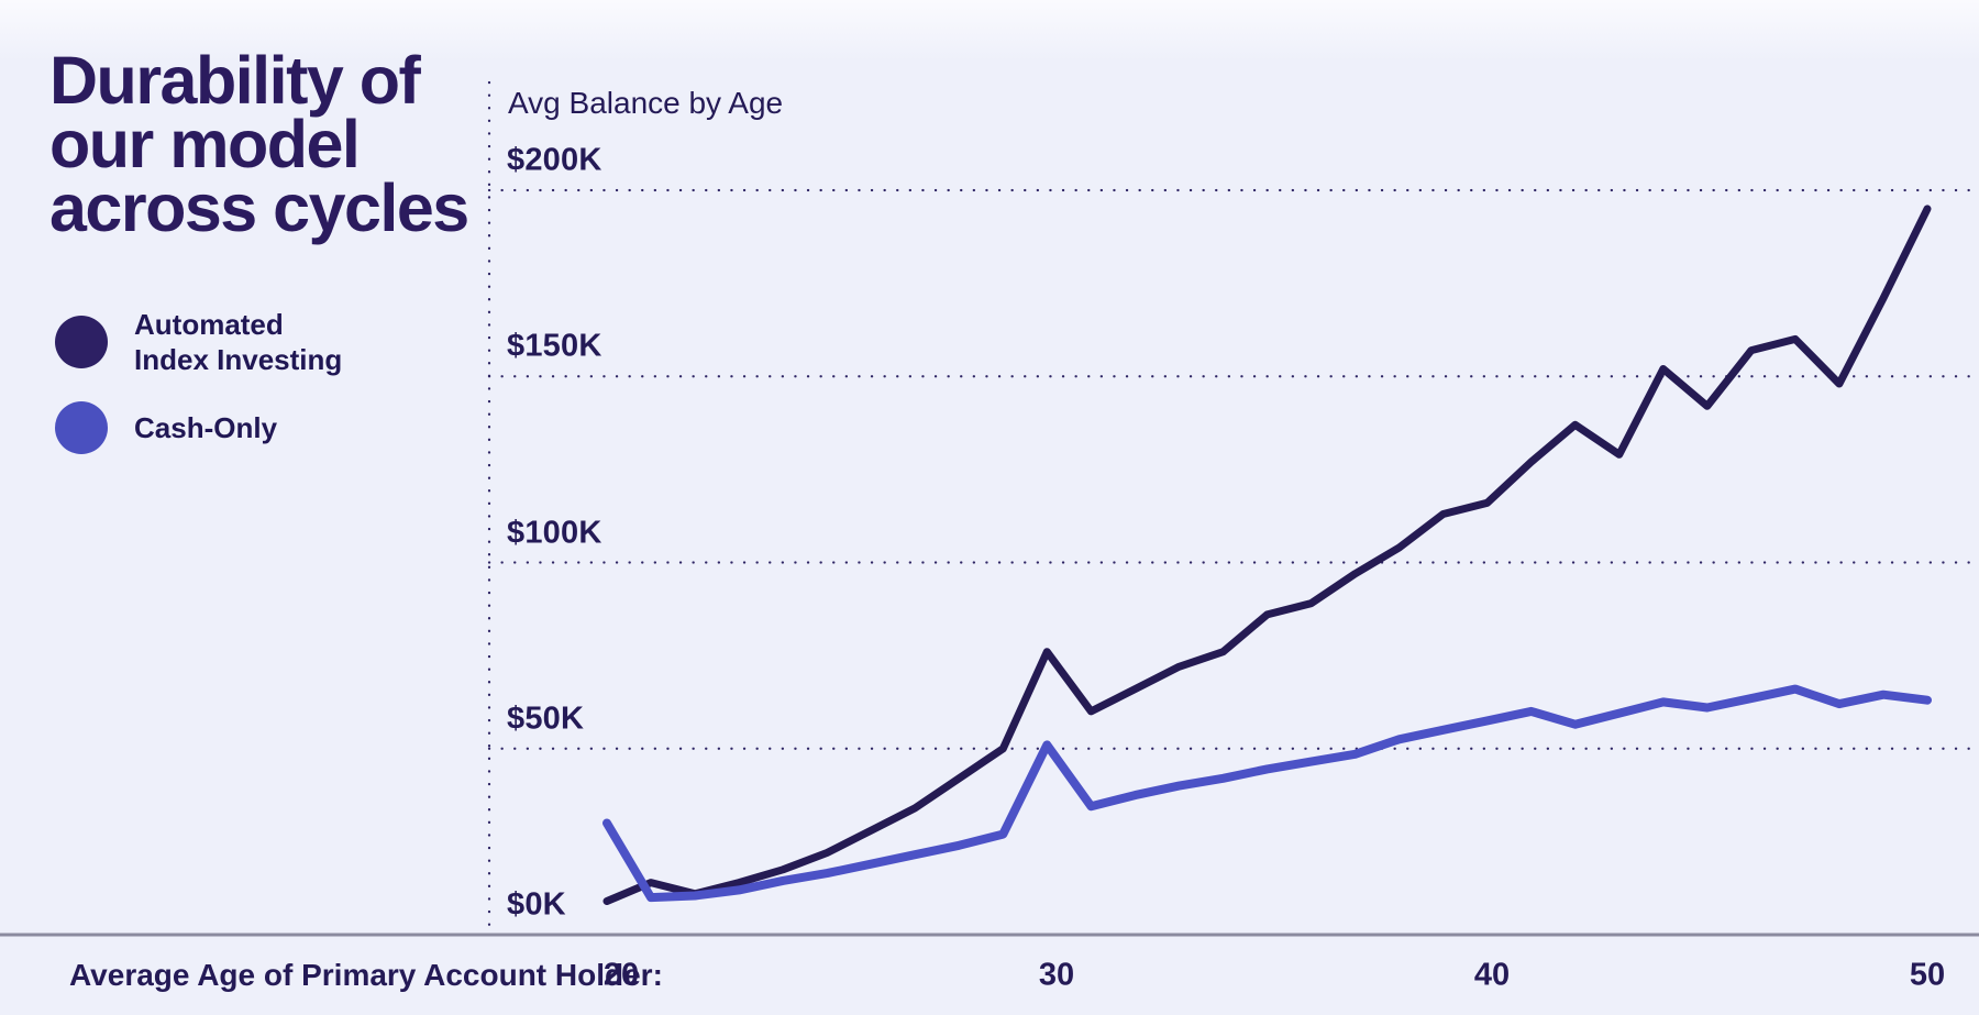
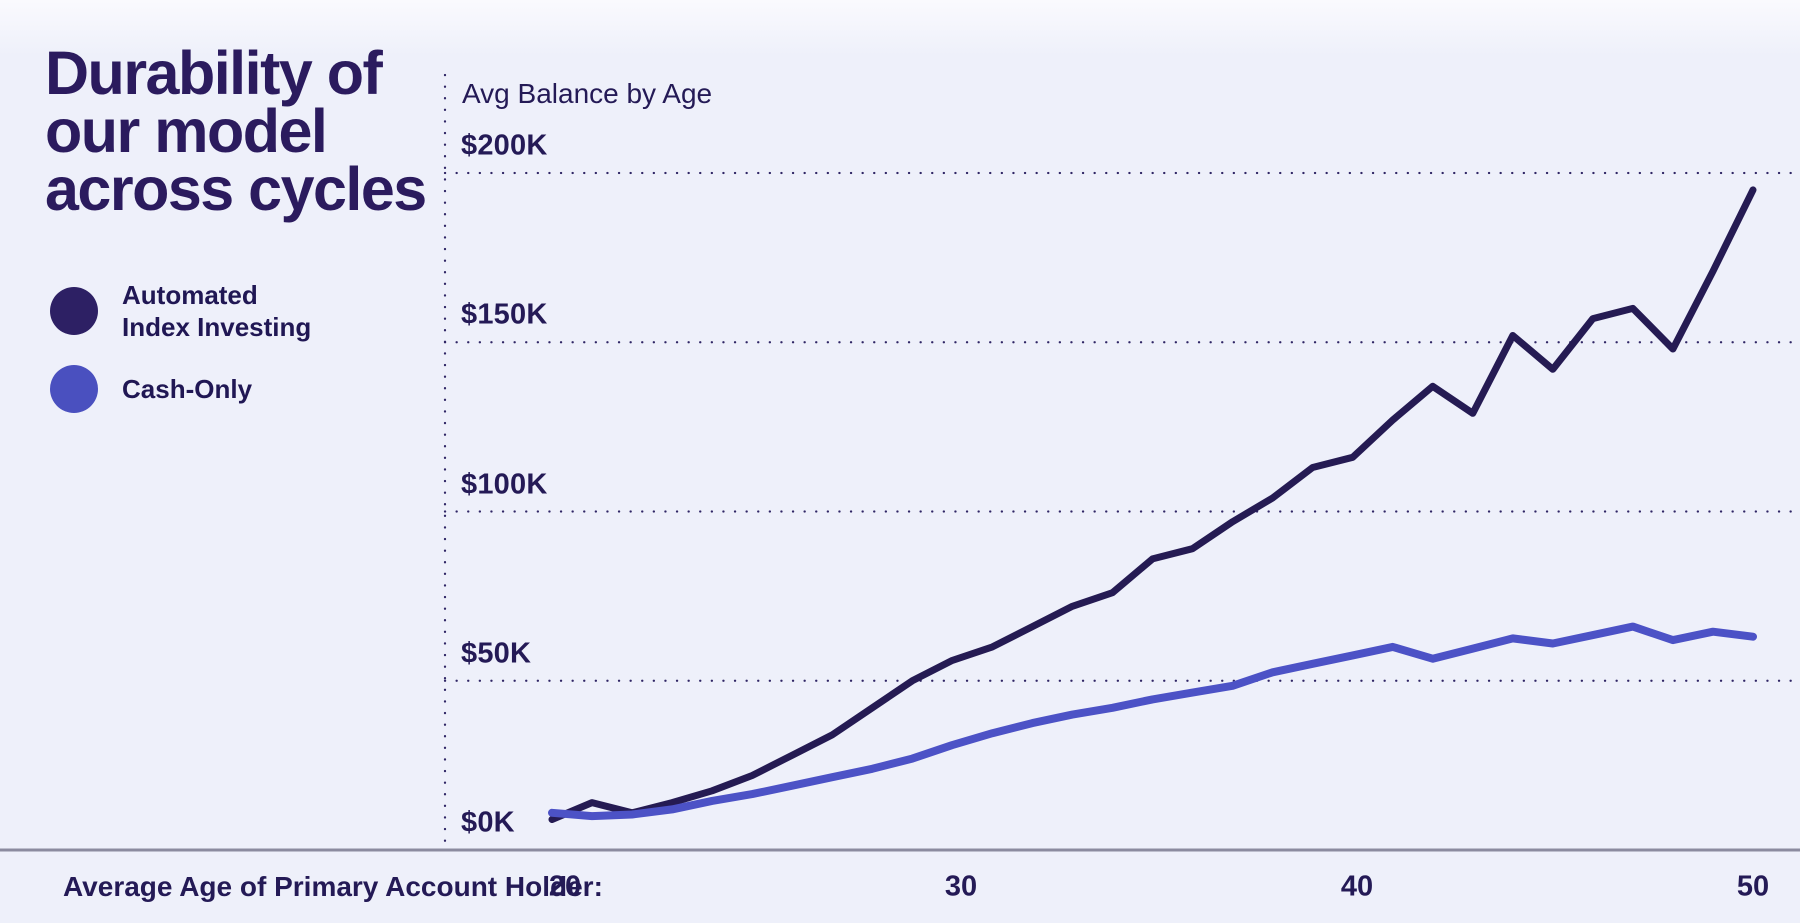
Cash-Only/20: $30K -> $11K
Automated Index Investing/30: $76K -> $56K
Cash-Only/30: $51K -> $31K
